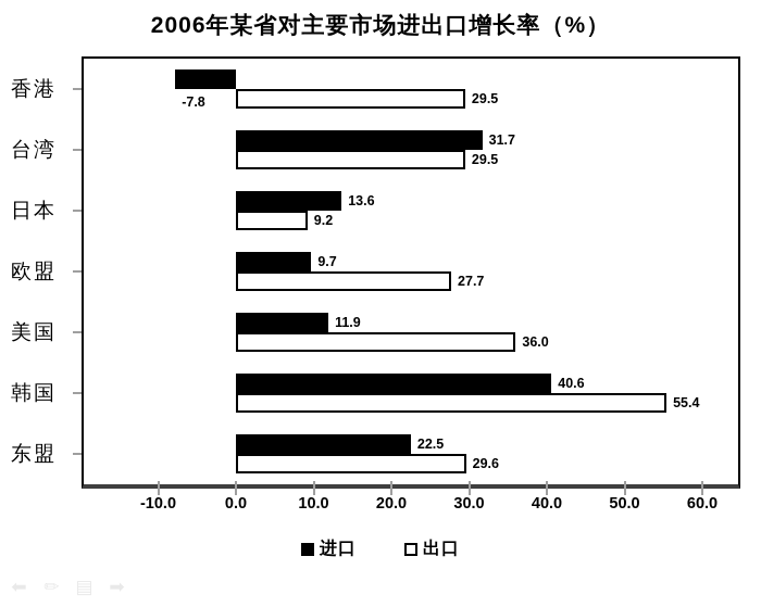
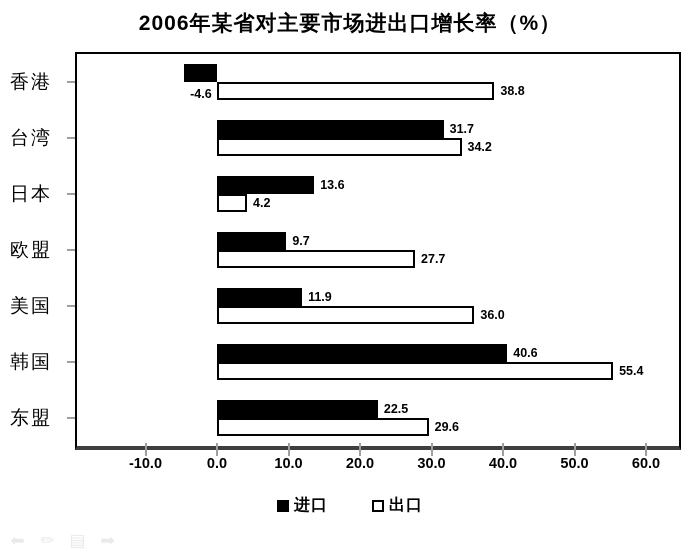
进口/香港: -7.8 -> -4.6
出口/香港: 29.5 -> 38.8
出口/台湾: 29.5 -> 34.2
出口/日本: 9.2 -> 4.2
